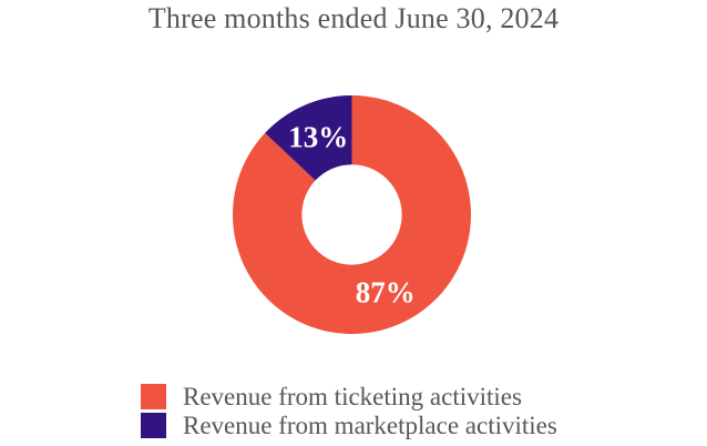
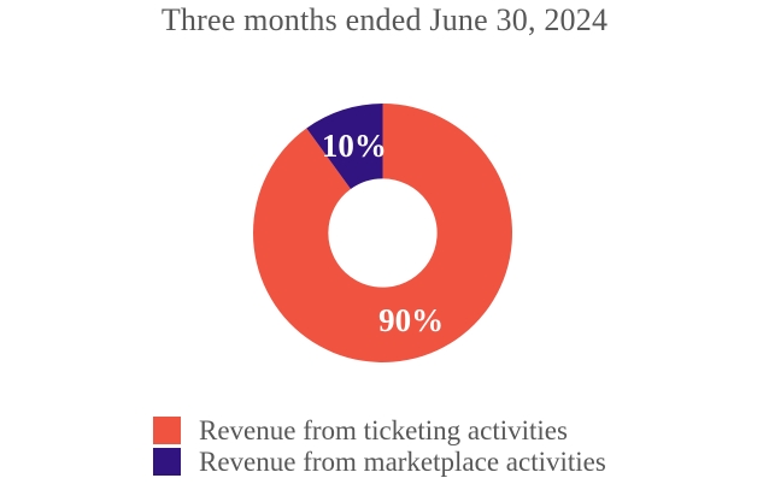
Revenue from ticketing activities: 87% -> 90%
Revenue from marketplace activities: 13% -> 10%
